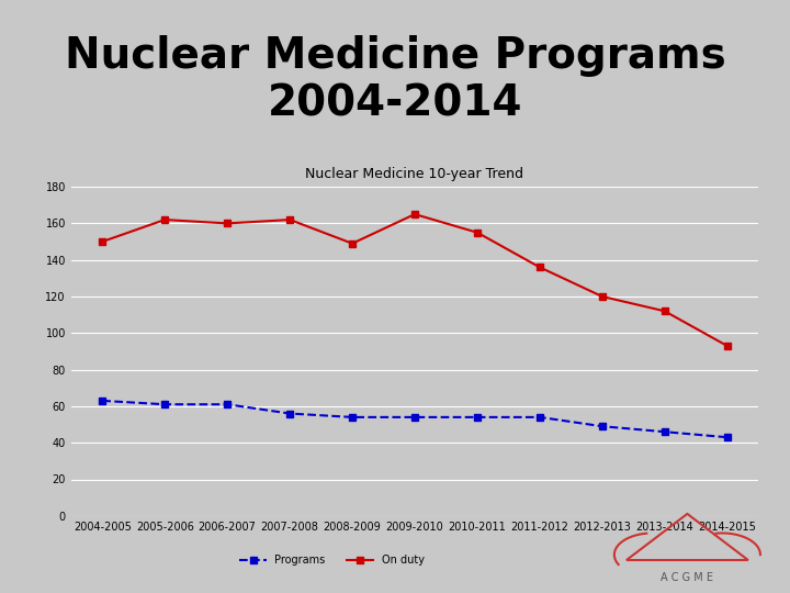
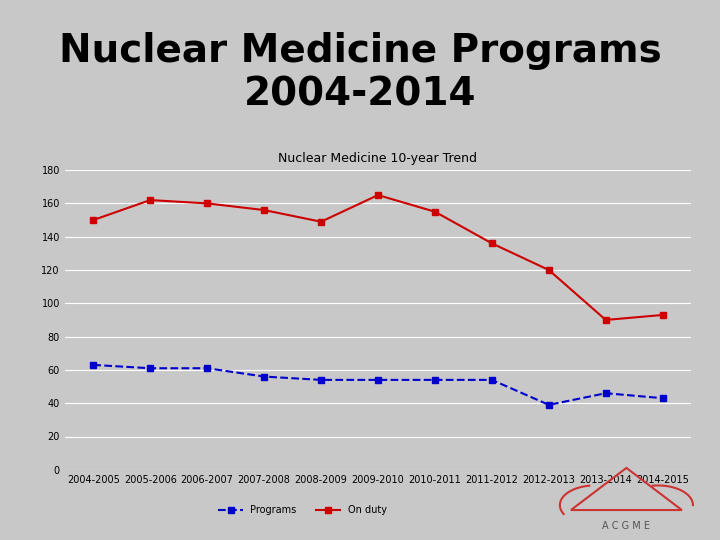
Nuclear Medicine 10-year Trend/On duty/2007-2008: 162 -> 156
Nuclear Medicine 10-year Trend/Programs/2012-2013: 49 -> 39
Nuclear Medicine 10-year Trend/On duty/2013-2014: 112 -> 90
